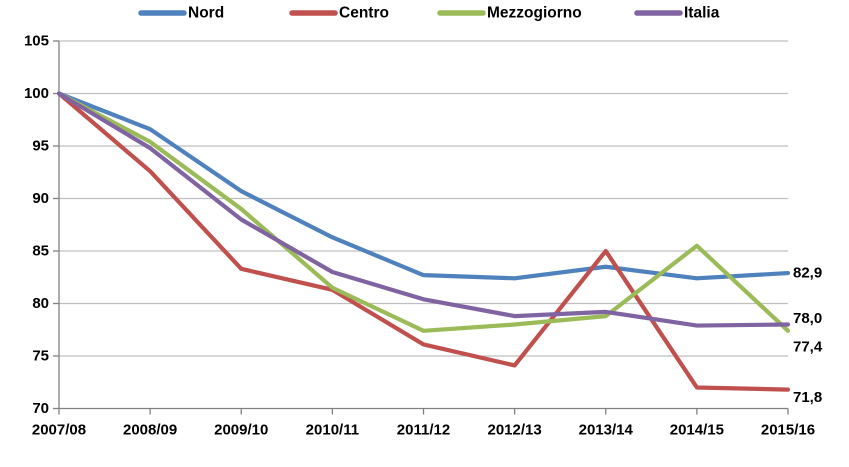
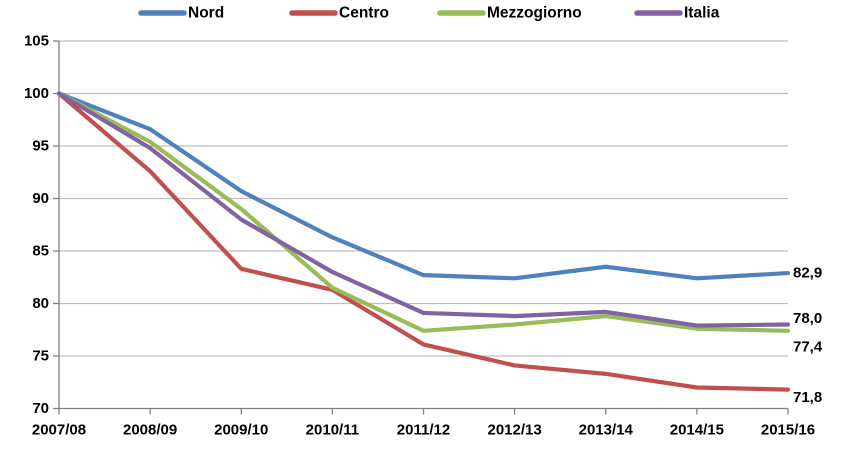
Italia/2011/12: 80.4 -> 79.1
Centro/2013/14: 85.0 -> 73.3
Mezzogiorno/2014/15: 85.5 -> 77.6
